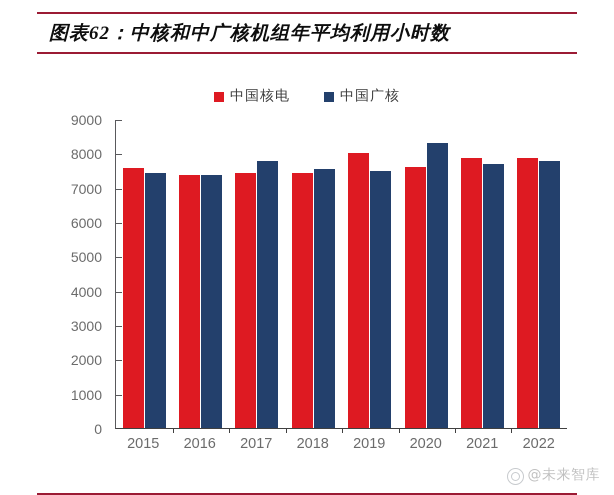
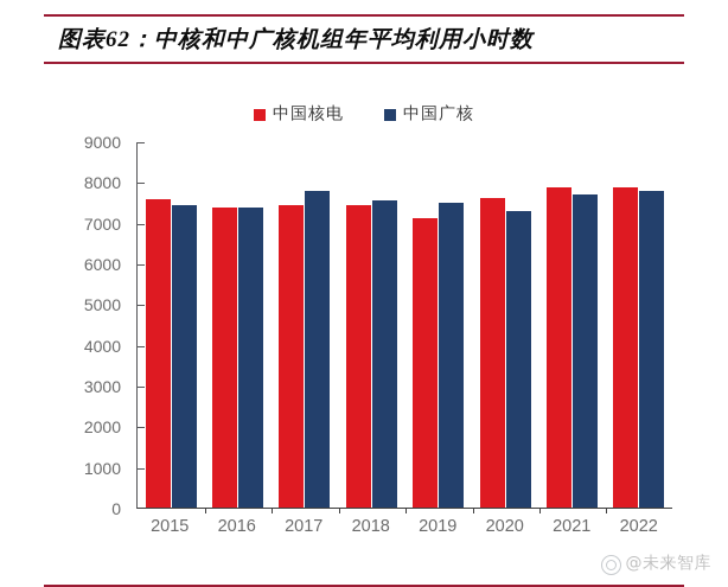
中国核电/2019: 8000 -> 7100
中国广核/2020: 8300 -> 7300
